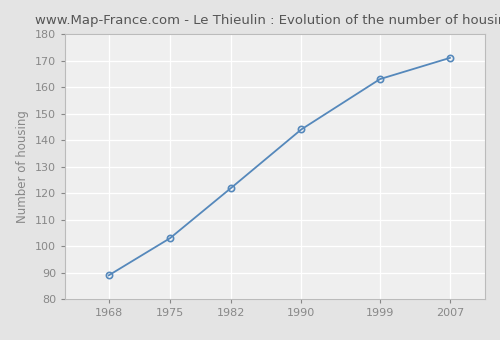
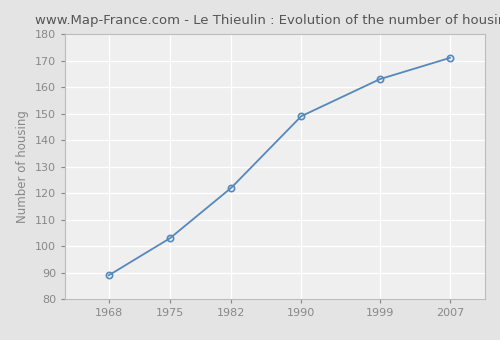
1990: 144 -> 149
